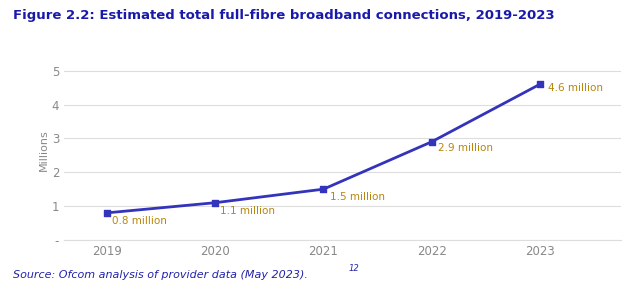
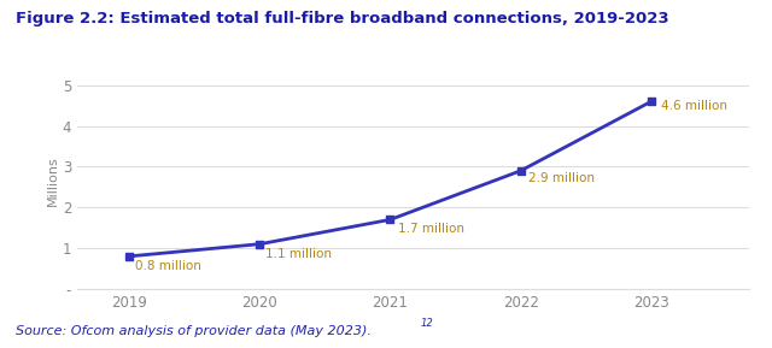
2021: 1.5 -> 1.7
